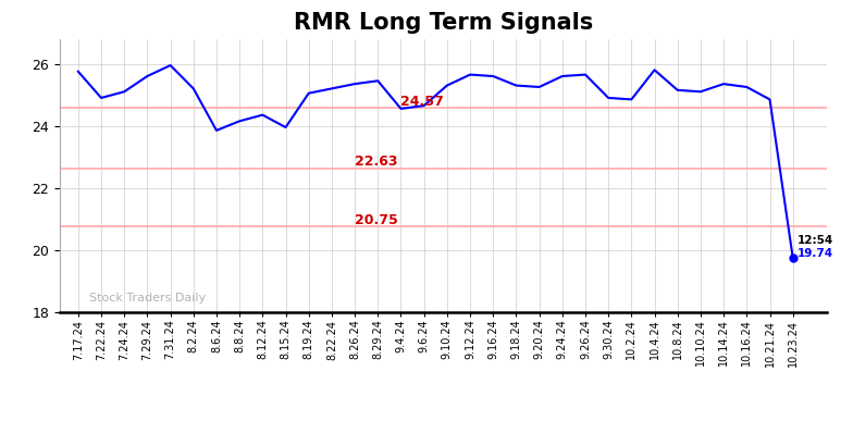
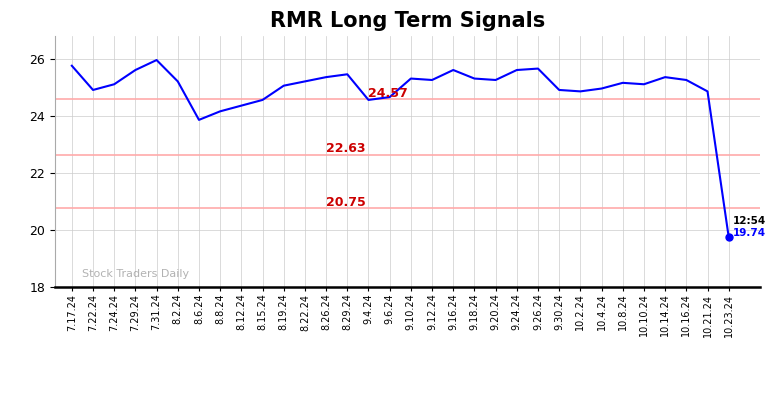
8.15.24: 23.95 -> 24.55
9.12.24: 25.65 -> 25.25
10.4.24: 25.80 -> 24.95
